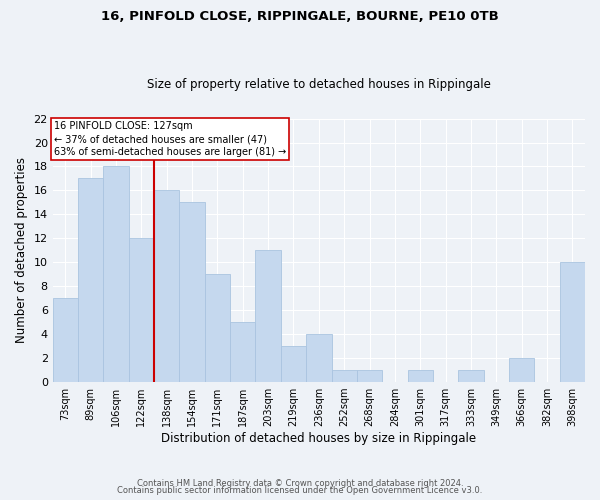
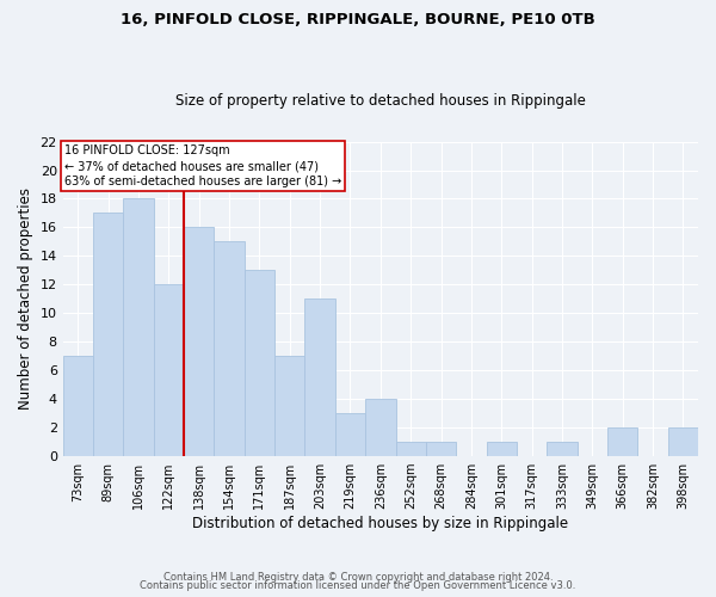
171sqm: 9 -> 13
187sqm: 5 -> 7
398sqm: 10 -> 2
